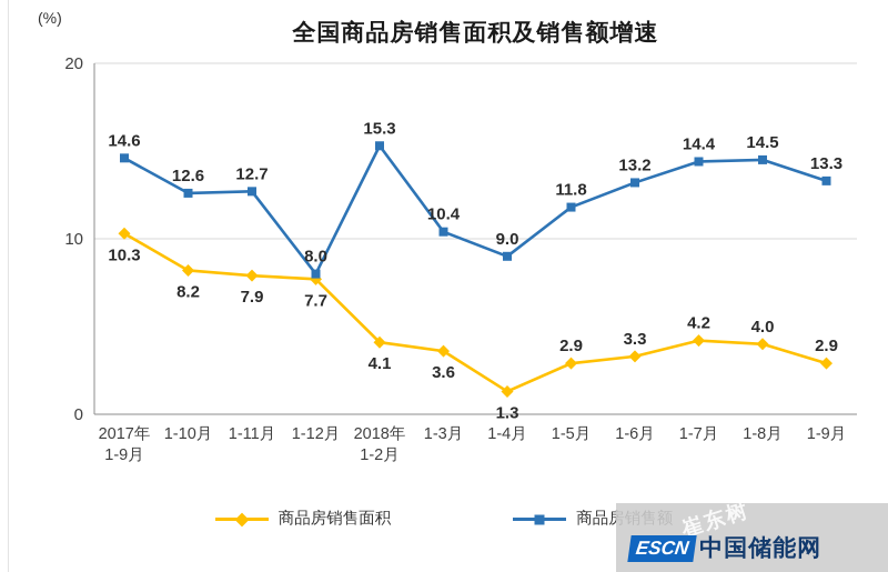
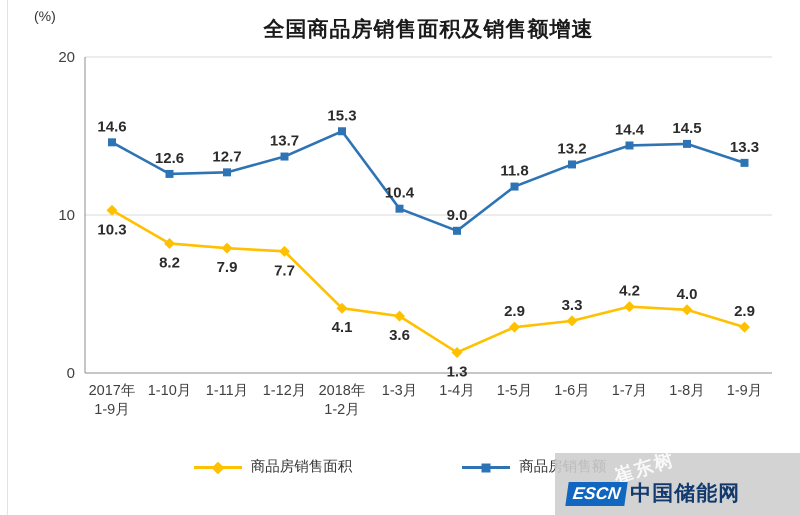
商品房销售额/1-12月: 8.0 -> 13.7
